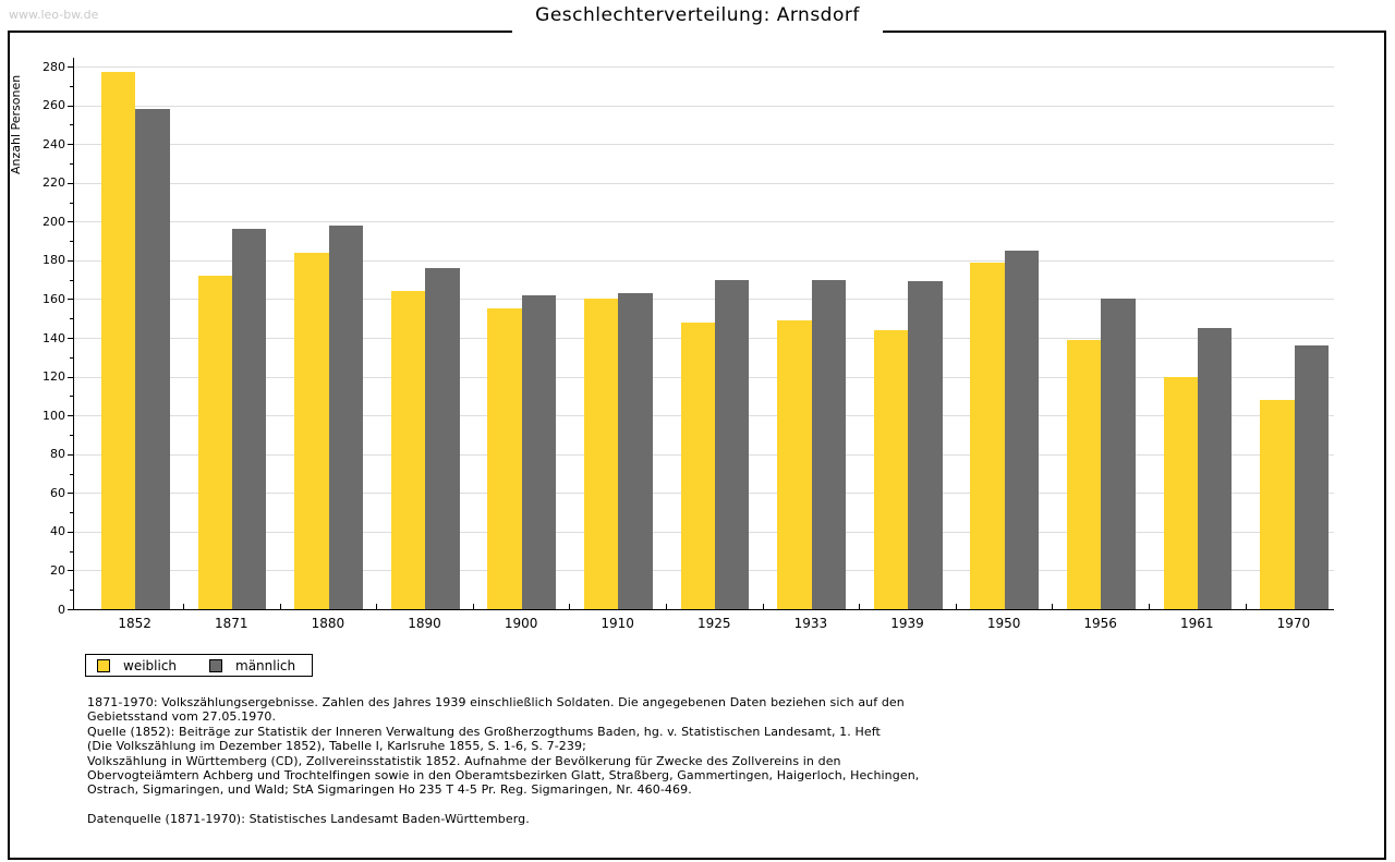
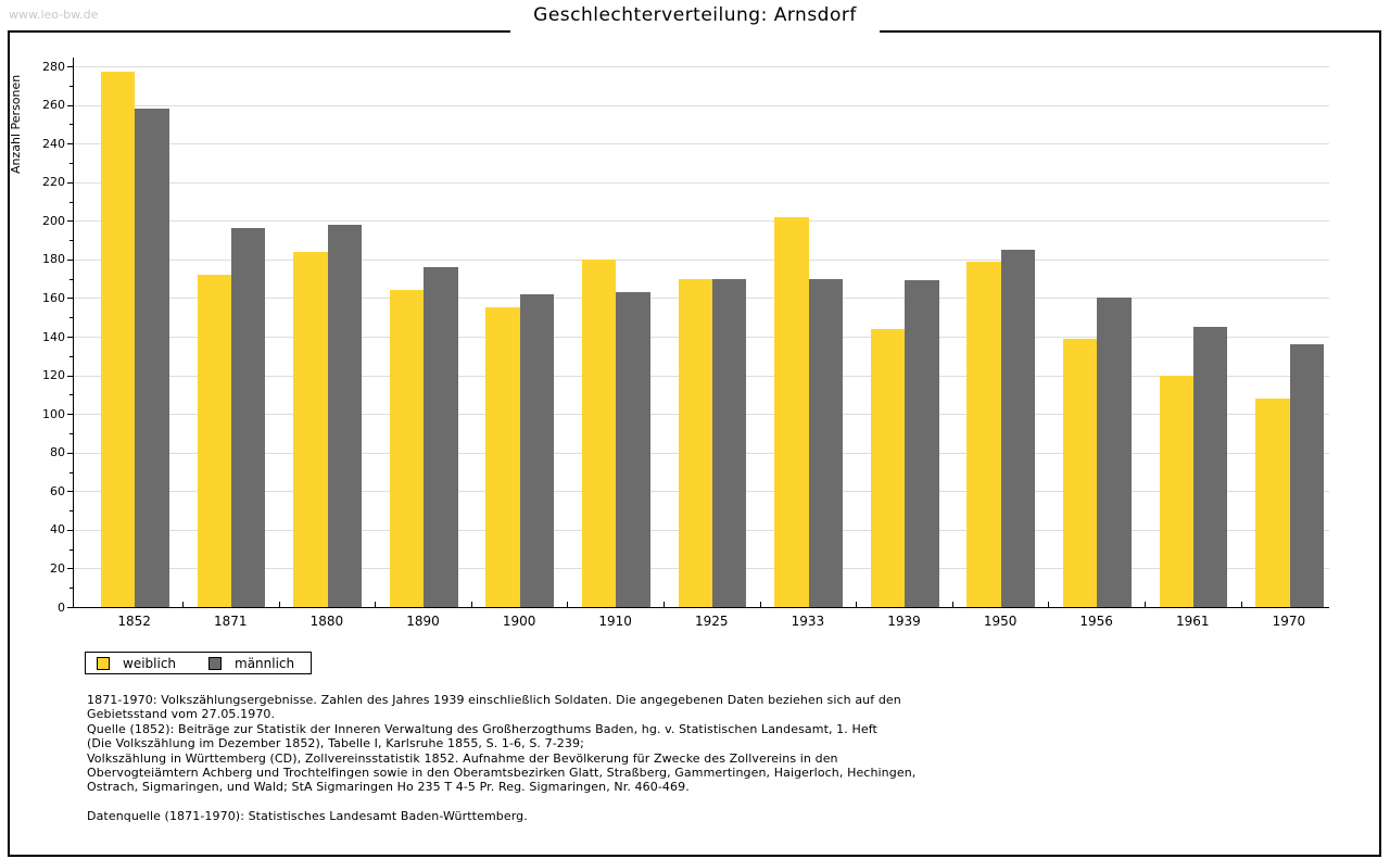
weiblich/1910: 160 -> 180
weiblich/1925: 148 -> 170
weiblich/1933: 149 -> 202
